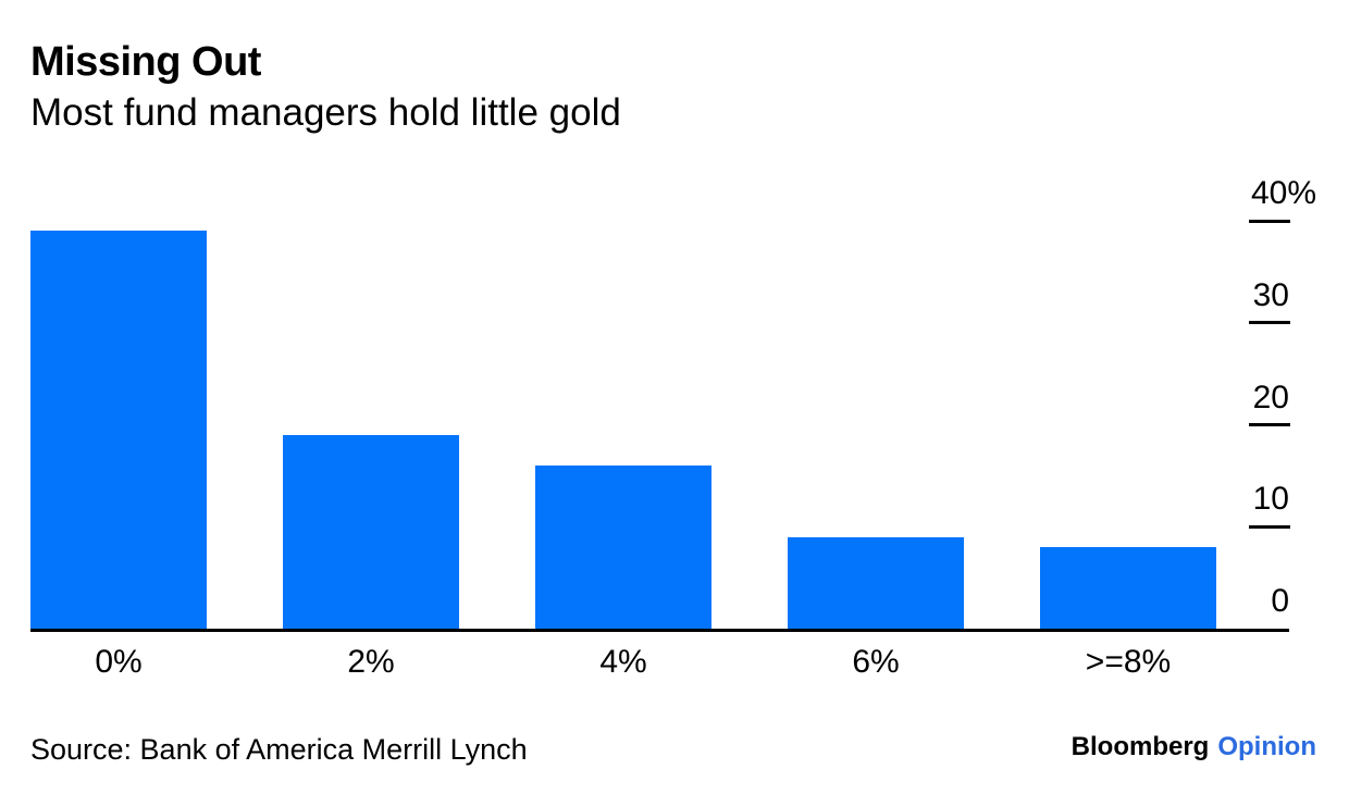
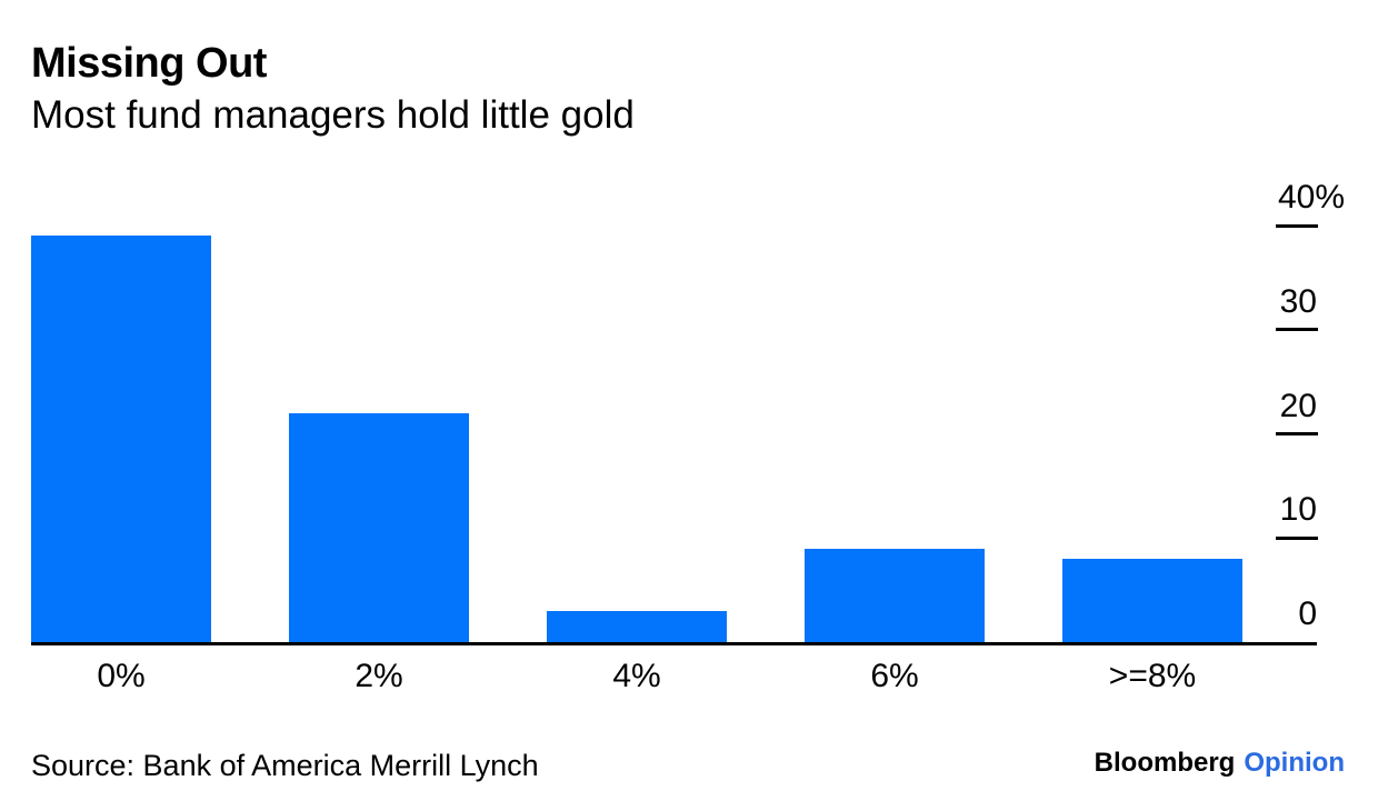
2%: 19% -> 22%
4%: 16% -> 3%
